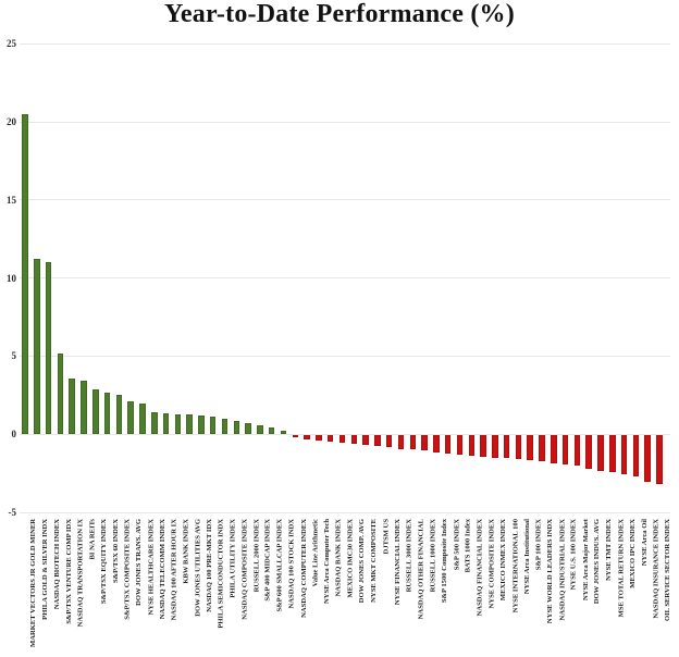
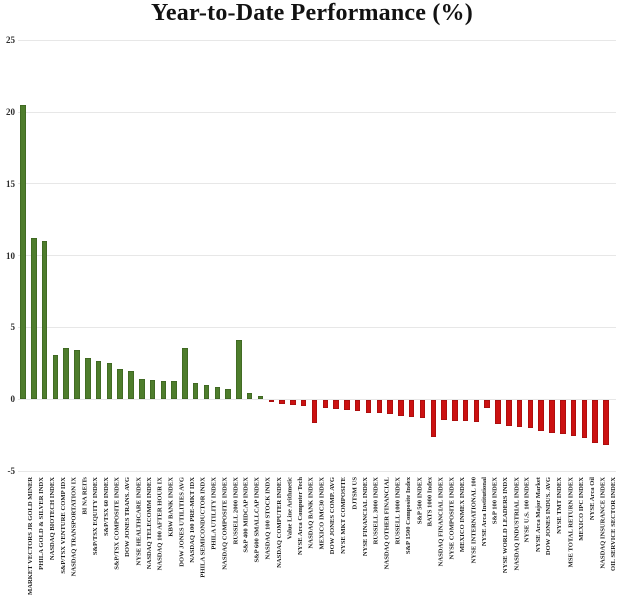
S&P/TSX VENTURE COMP IDX: 5.2 -> 3.1
NASDAQ 100 PRE-MKT IDX: 1.2 -> 3.6
S&P 400 MIDCAP INDEX: 0.6 -> 4.1
MEXICO IMC30 INDEX: -0.5 -> -1.6
NASDAQ FINANCIAL INDEX: -1.4 -> -2.6
S&P 100 INDEX: -1.6 -> -0.6
